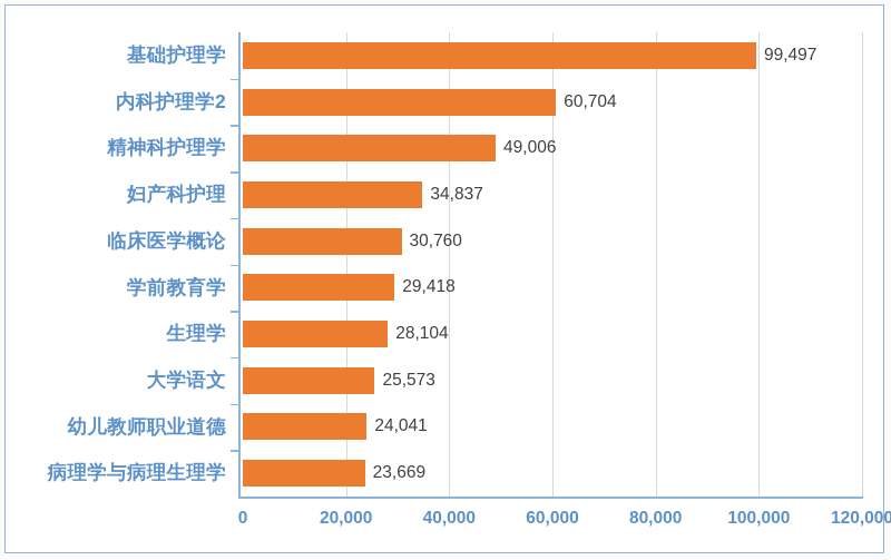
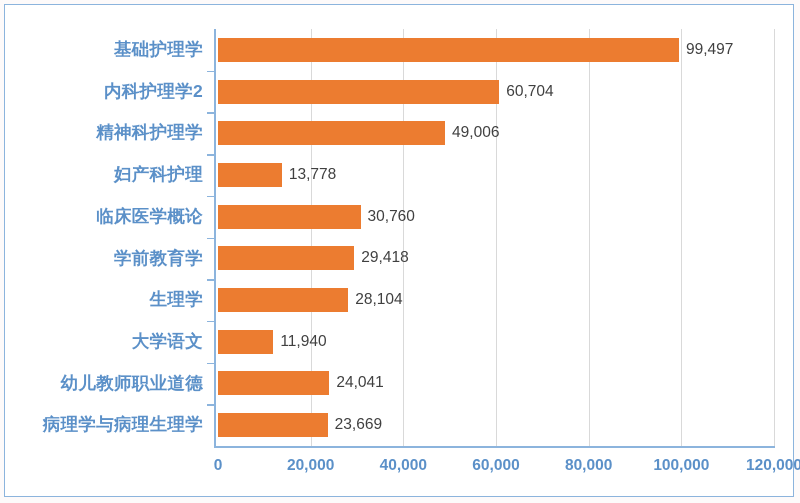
妇产科护理: 34,837 -> 13,778
大学语文: 25,573 -> 11,940
